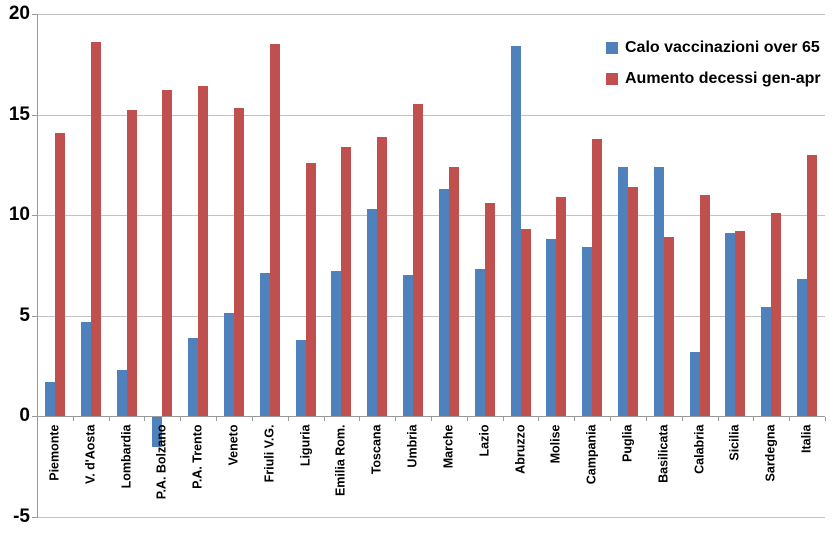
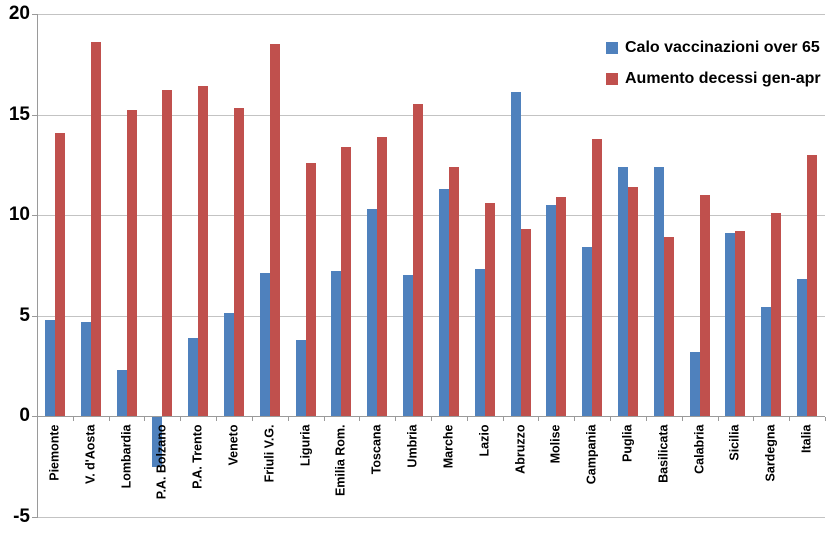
Calo vaccinazioni over 65/Piemonte: 1.7 -> 4.8
Calo vaccinazioni over 65/P.A. Bolzano: -1.5 -> -2.5
Calo vaccinazioni over 65/Abruzzo: 18.4 -> 16.1
Calo vaccinazioni over 65/Molise: 8.8 -> 10.5
